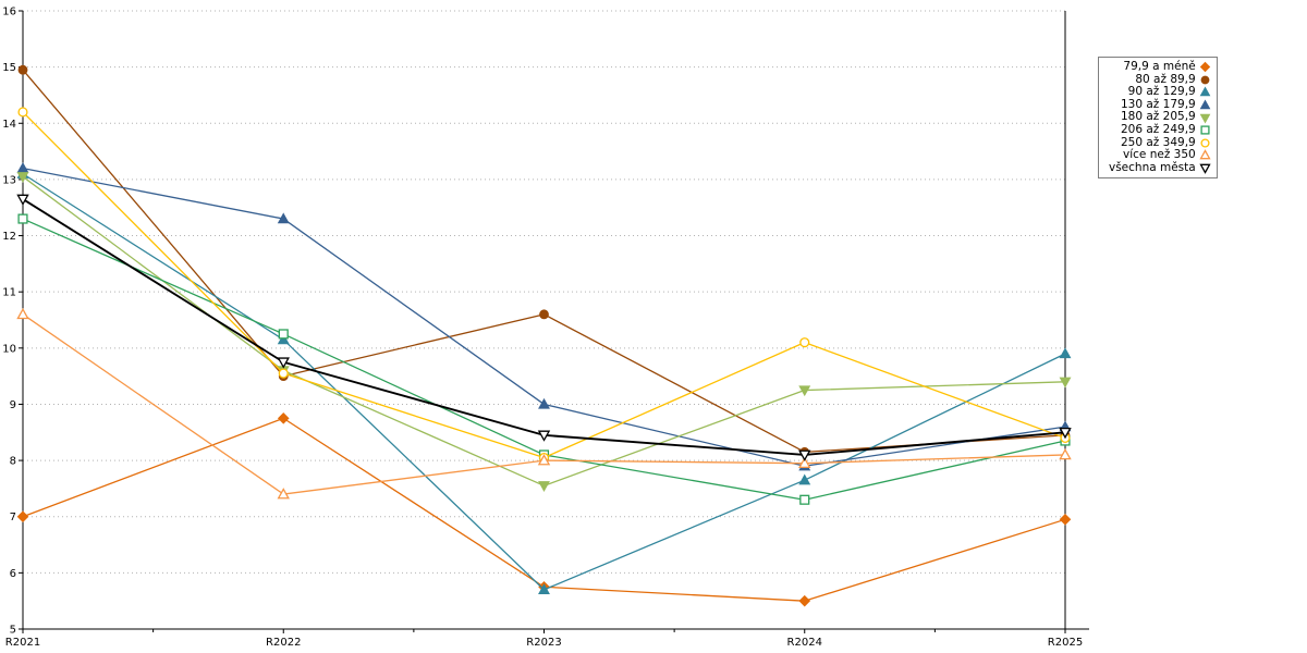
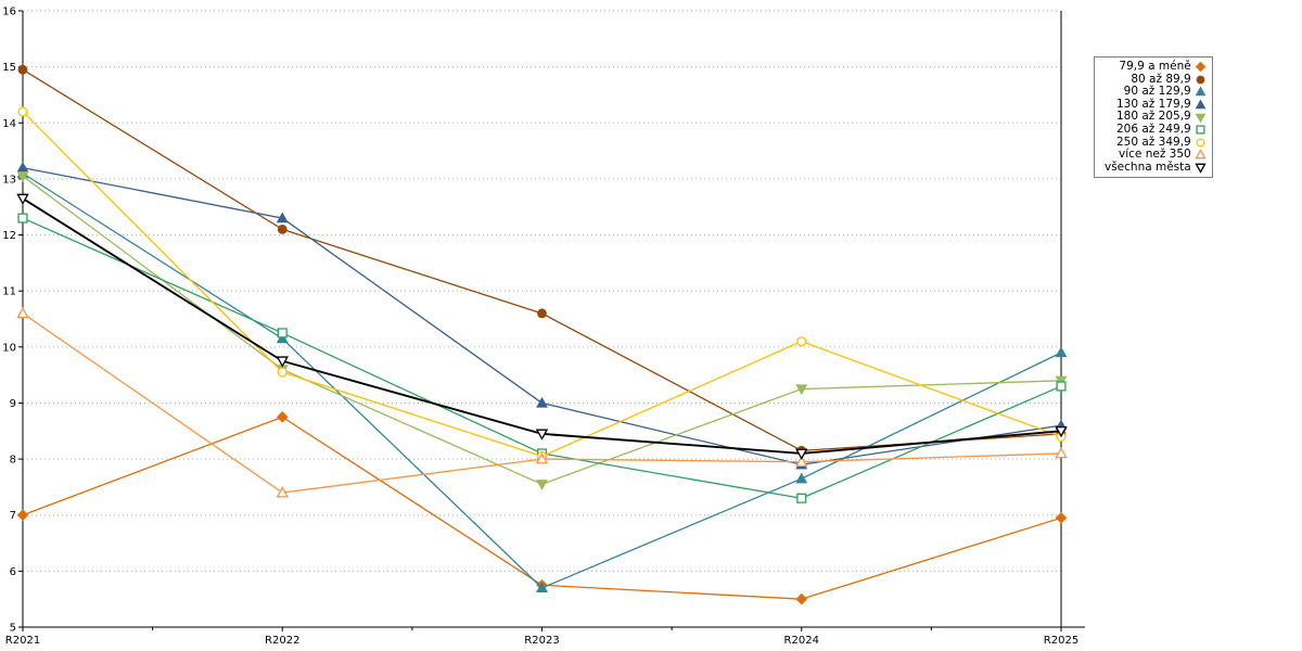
80 až 89,9/R2022: 9.5 -> 12.1
206 až 249,9/R2025: 8.3 -> 9.3
